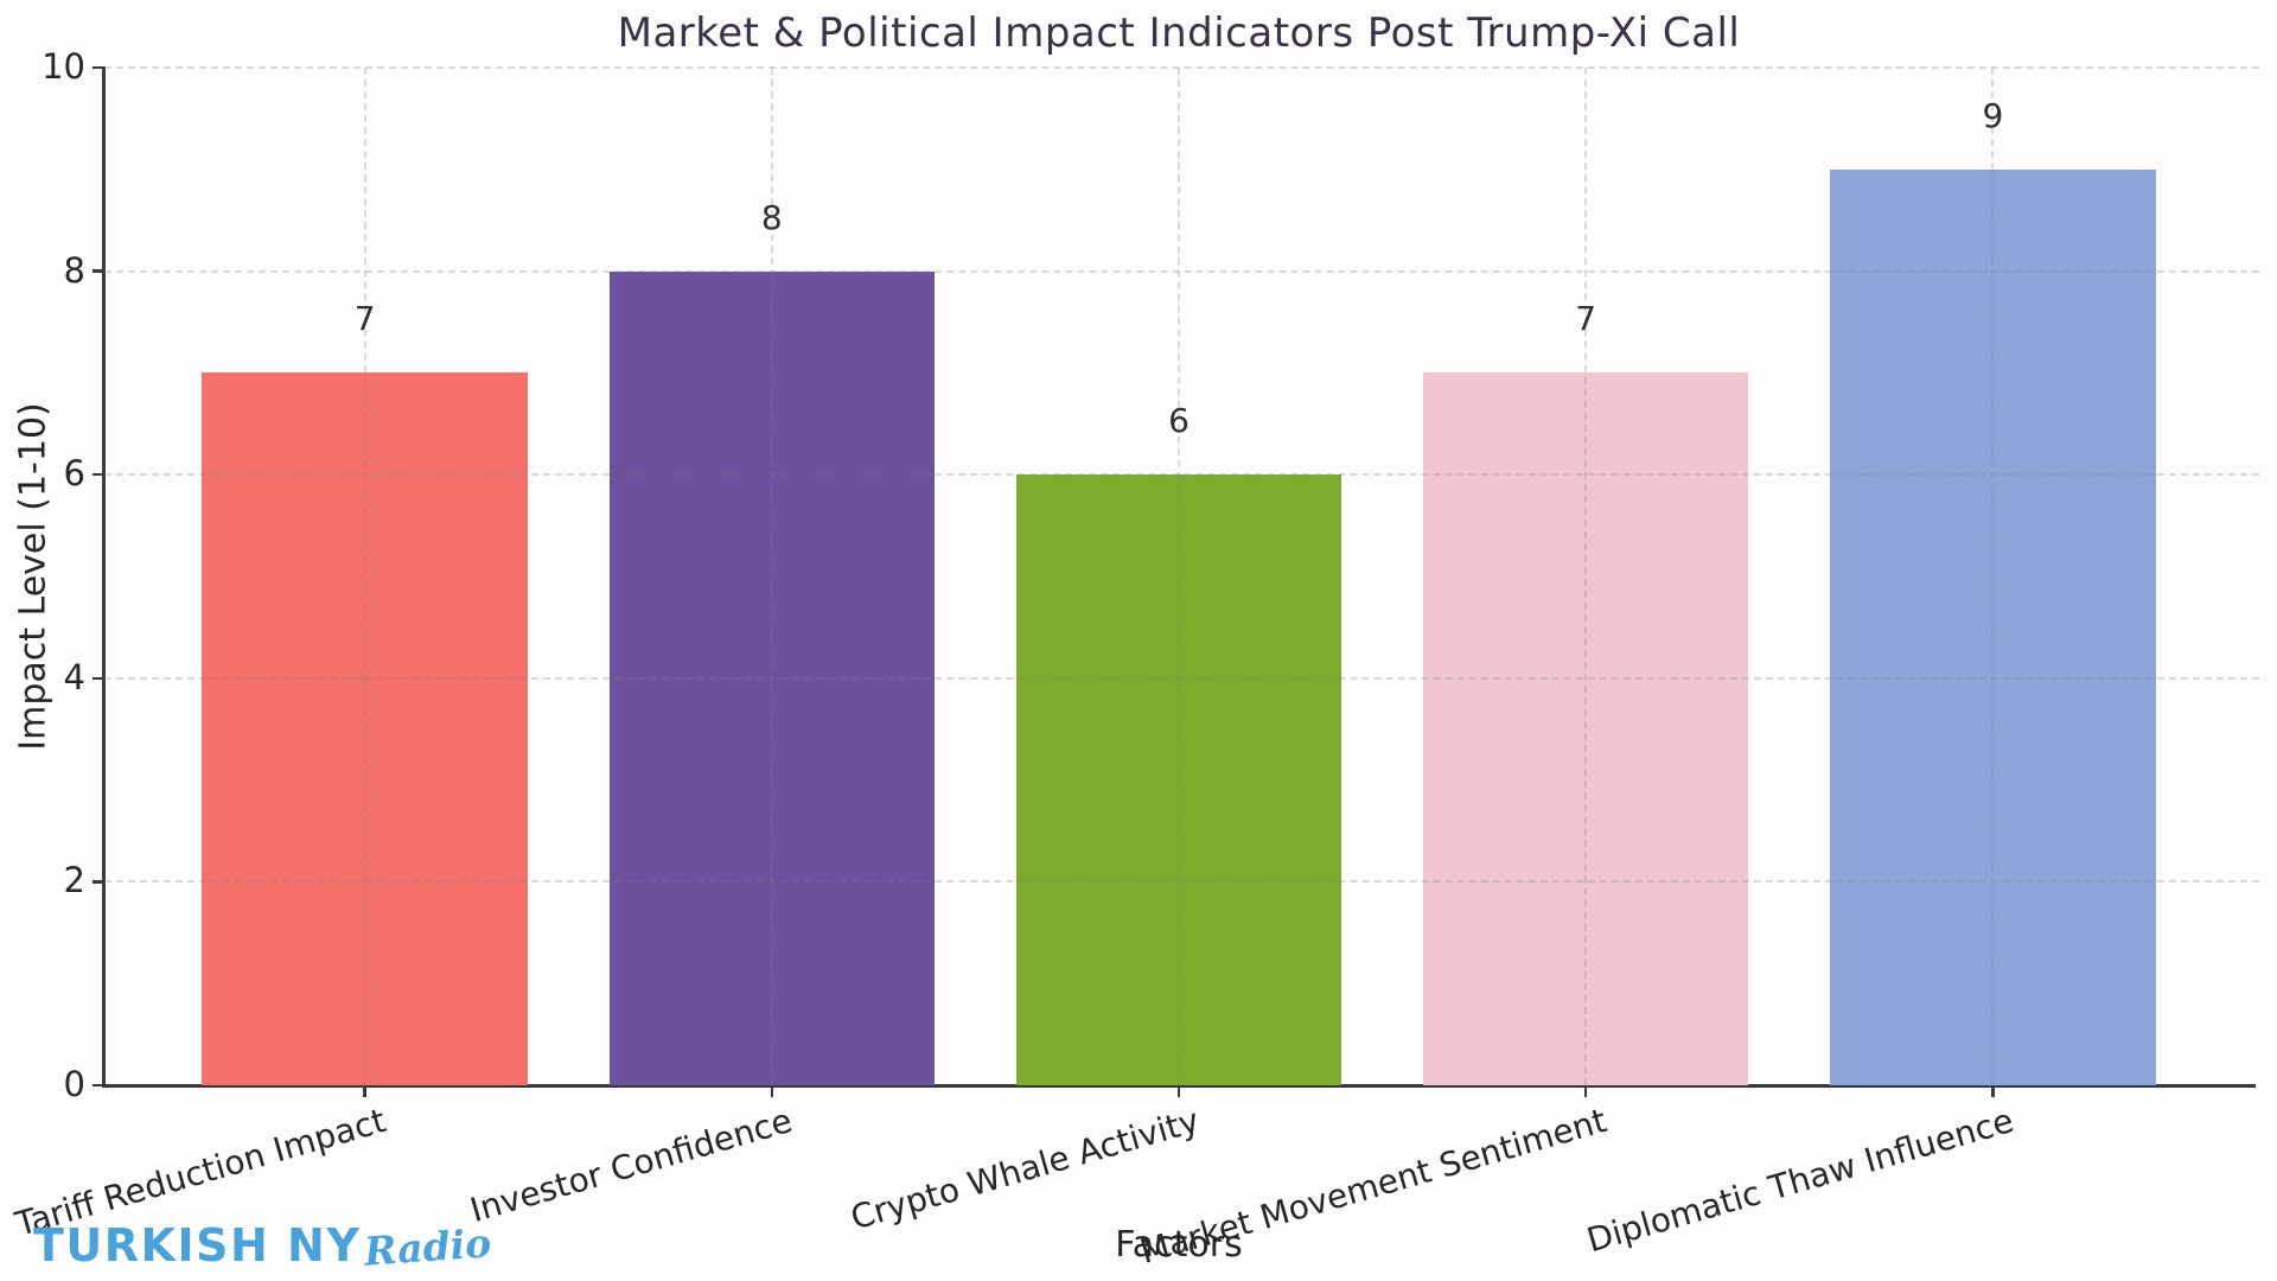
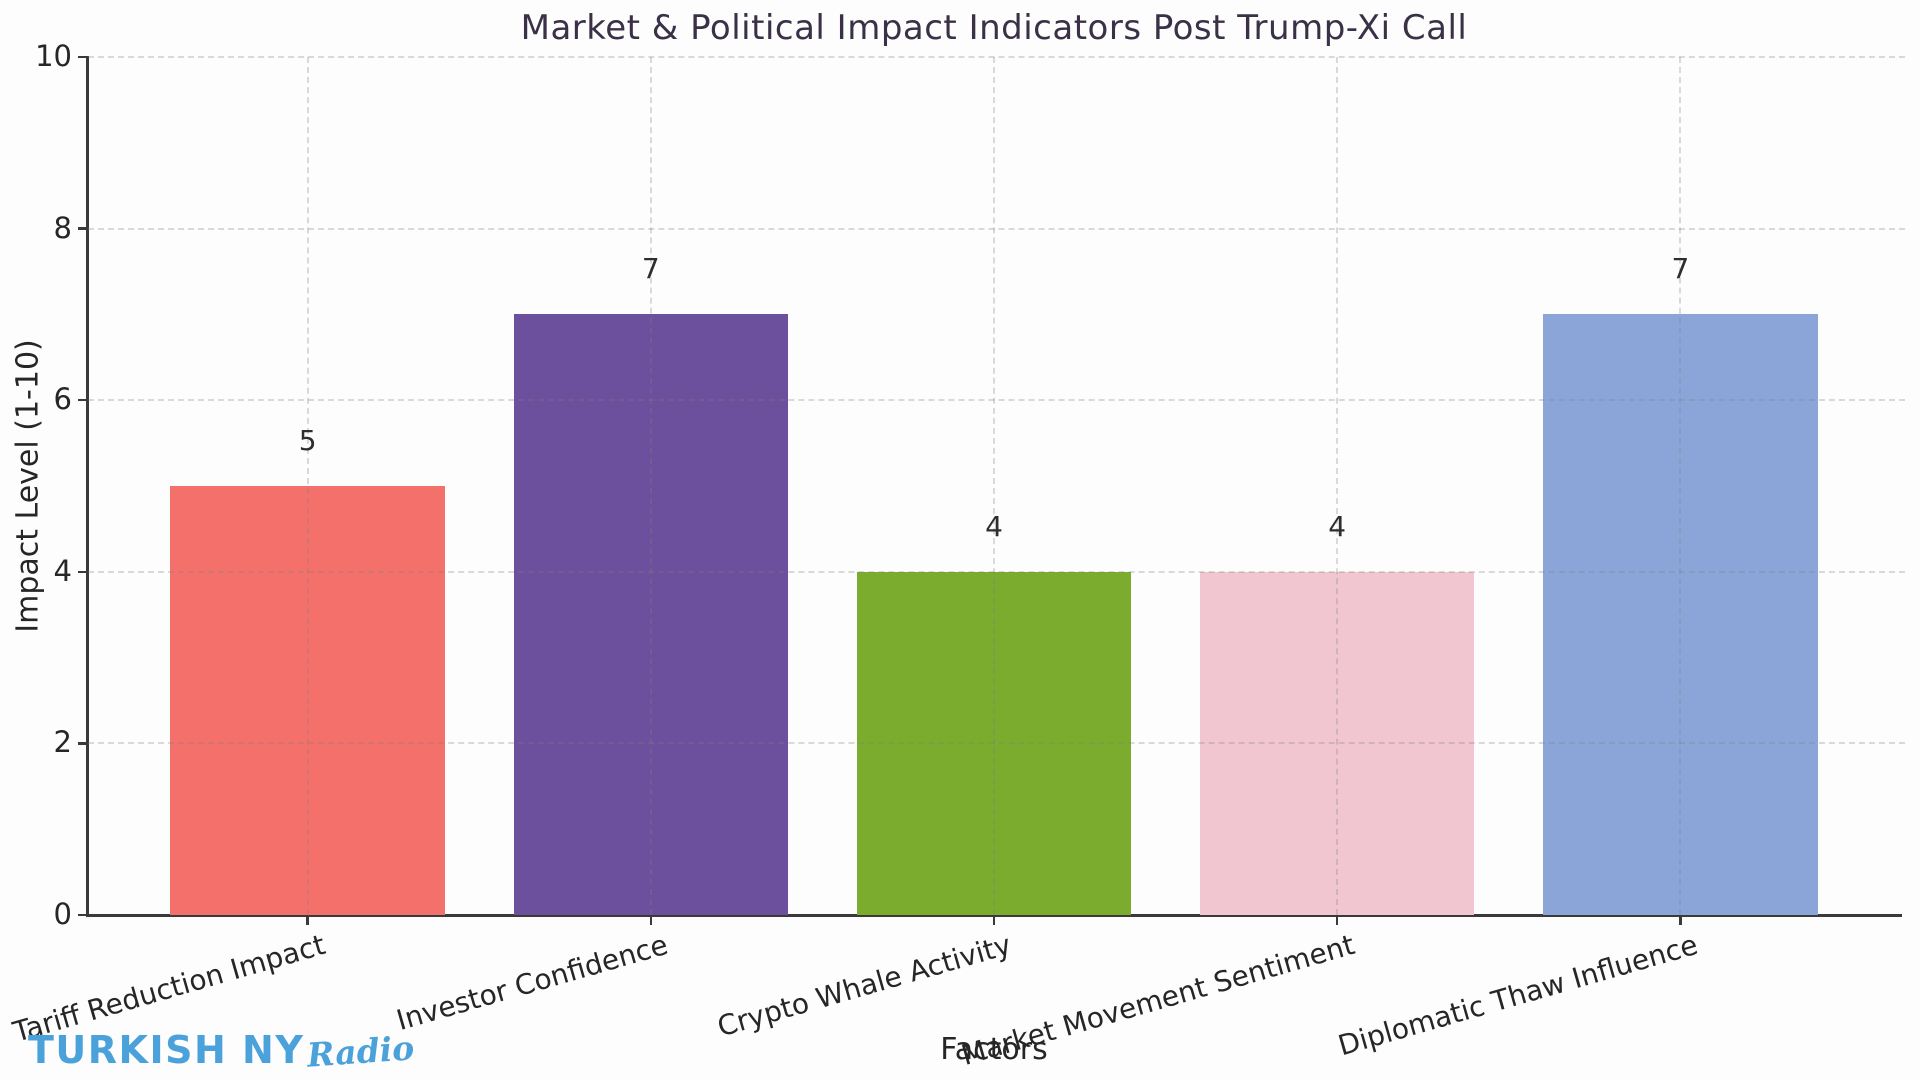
Tariff Reduction Impact: 7 -> 5
Investor Confidence: 8 -> 7
Crypto Whale Activity: 6 -> 4
Market Movement Sentiment: 7 -> 4
Diplomatic Thaw Influence: 9 -> 7
